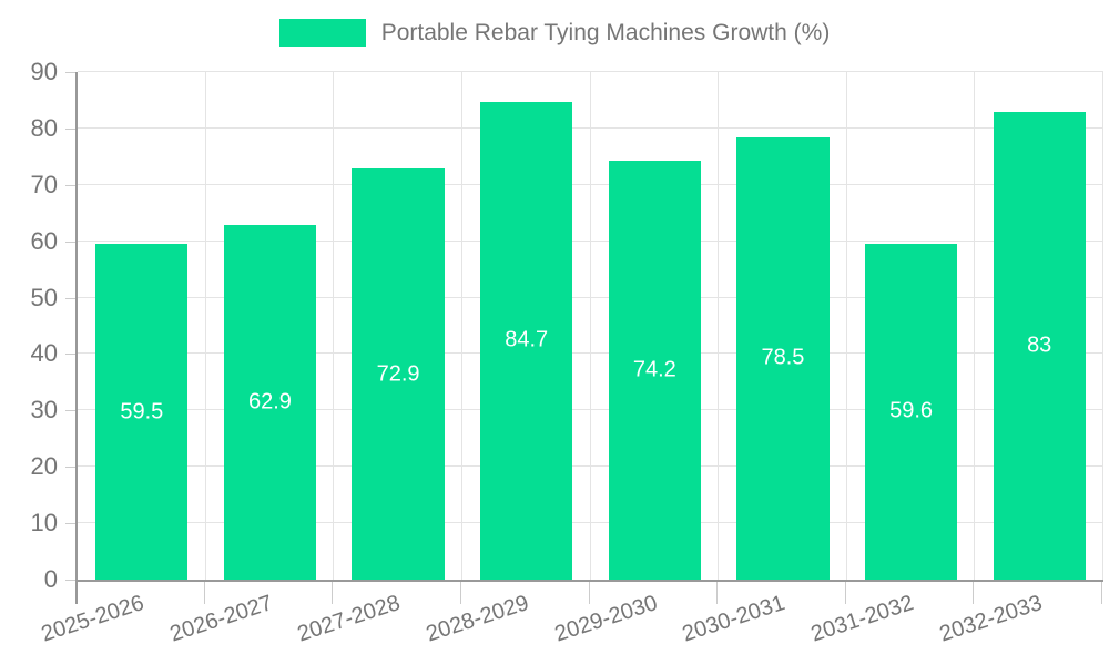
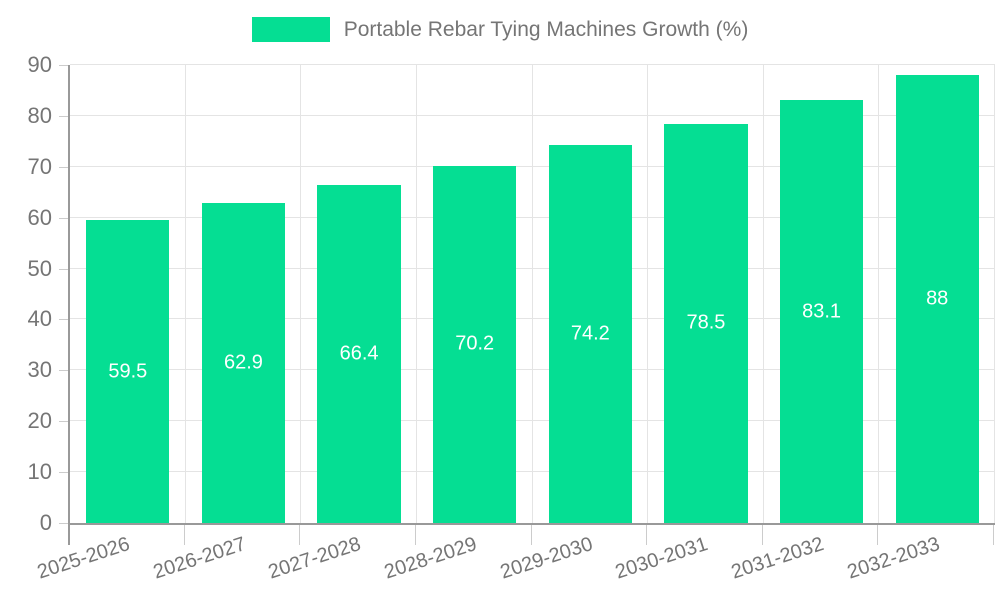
2027-2028: 72.9 -> 66.4
2028-2029: 84.7 -> 70.2
2031-2032: 59.6 -> 83.1
2032-2033: 83 -> 88
